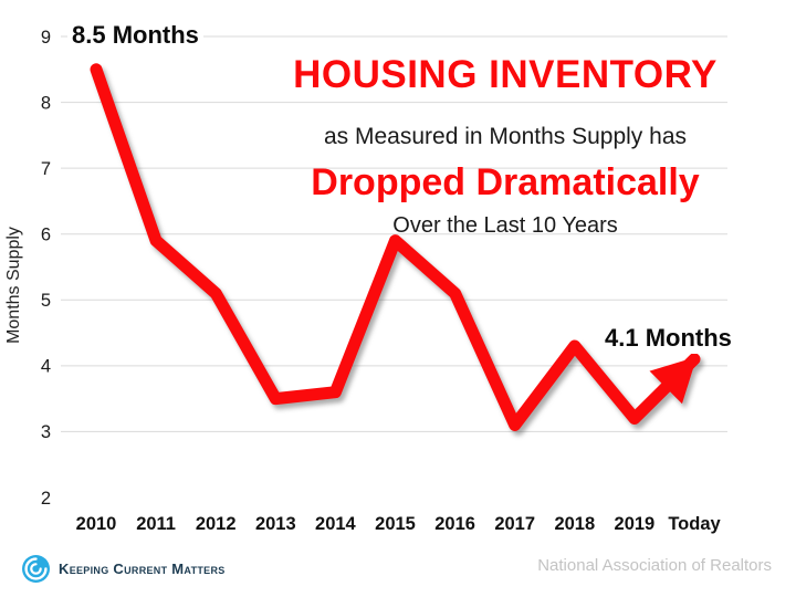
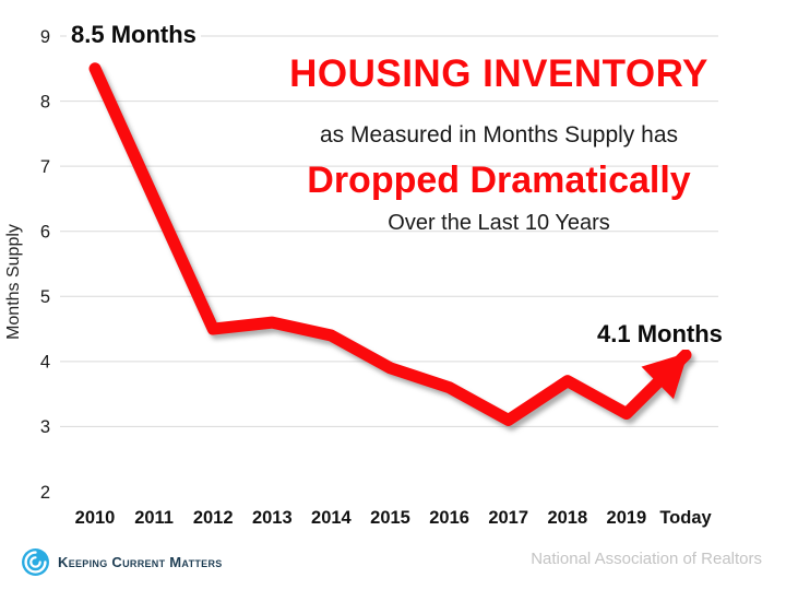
2011: 5.9 -> 6.5
2012: 5.1 -> 4.5
2013: 3.5 -> 4.6
2014: 3.6 -> 4.4
2015: 5.9 -> 3.9
2016: 5.1 -> 3.6
2018: 4.3 -> 3.7
